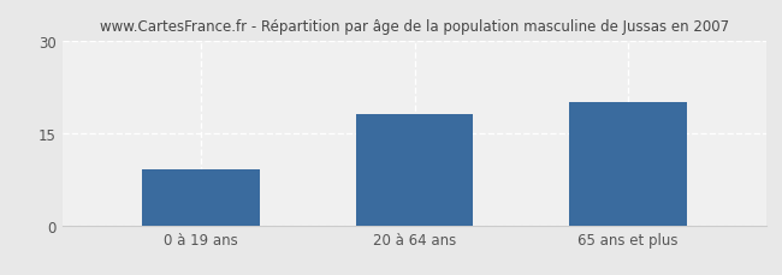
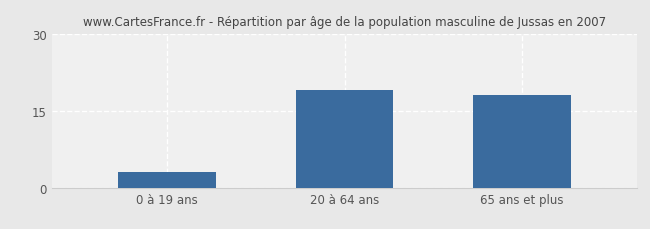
0 à 19 ans: 9 -> 3
20 à 64 ans: 18 -> 19
65 ans et plus: 20 -> 18
